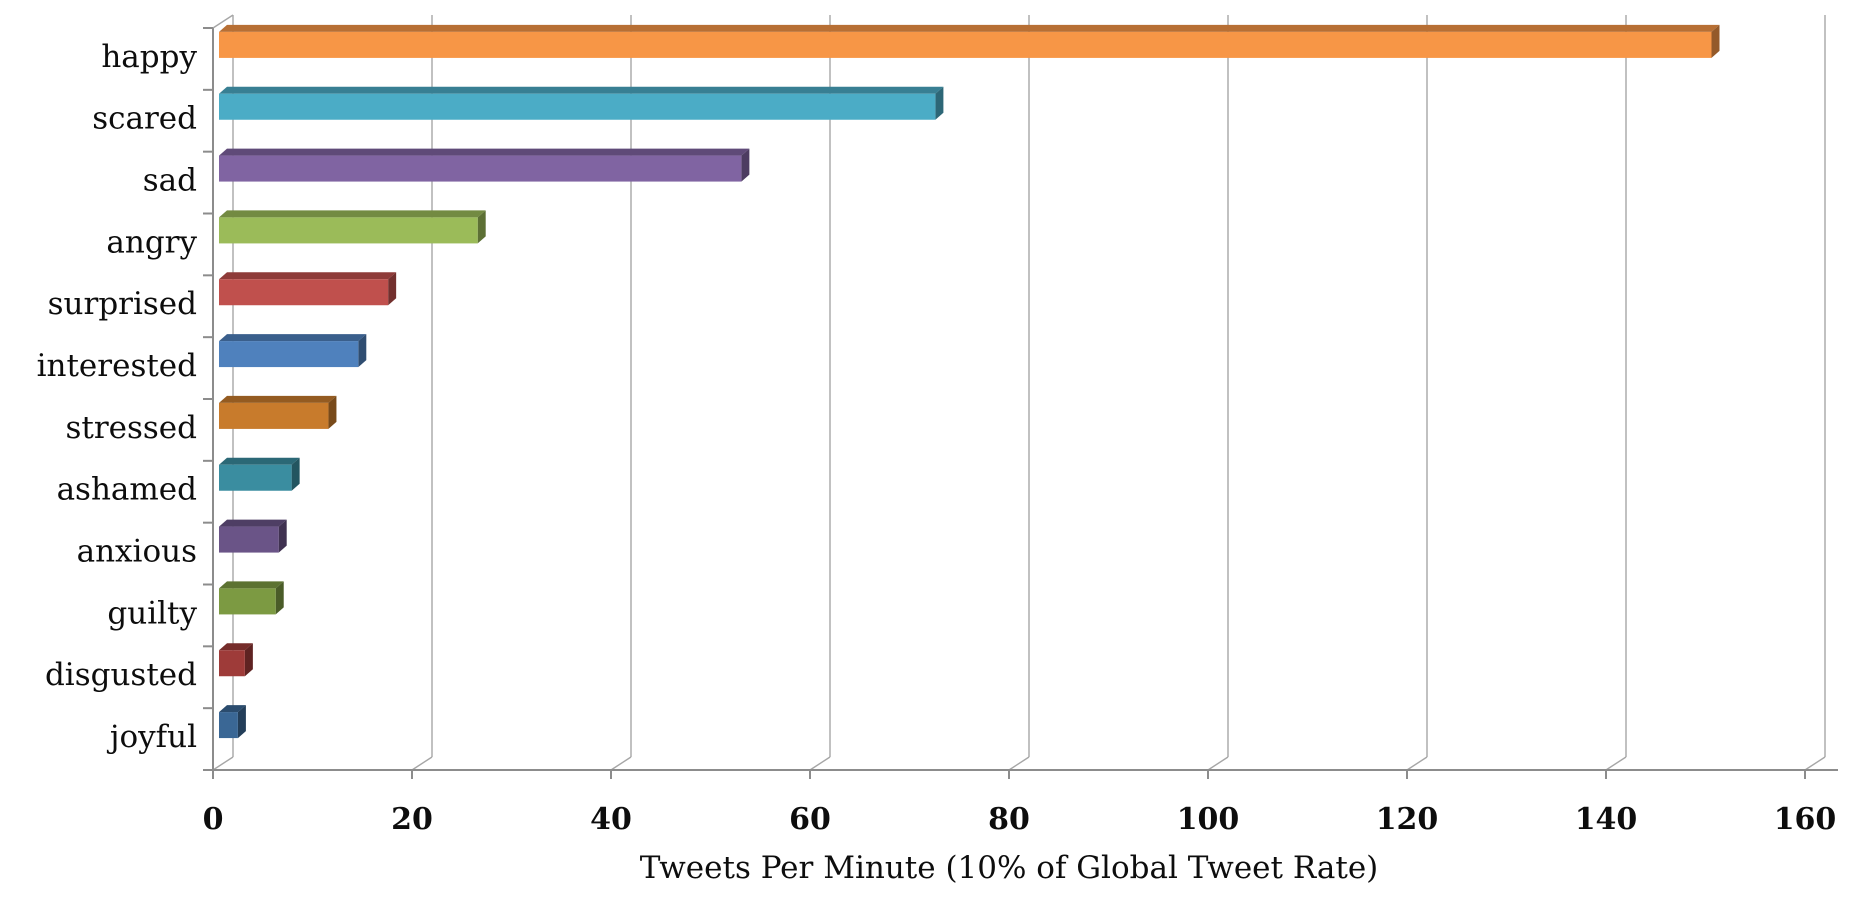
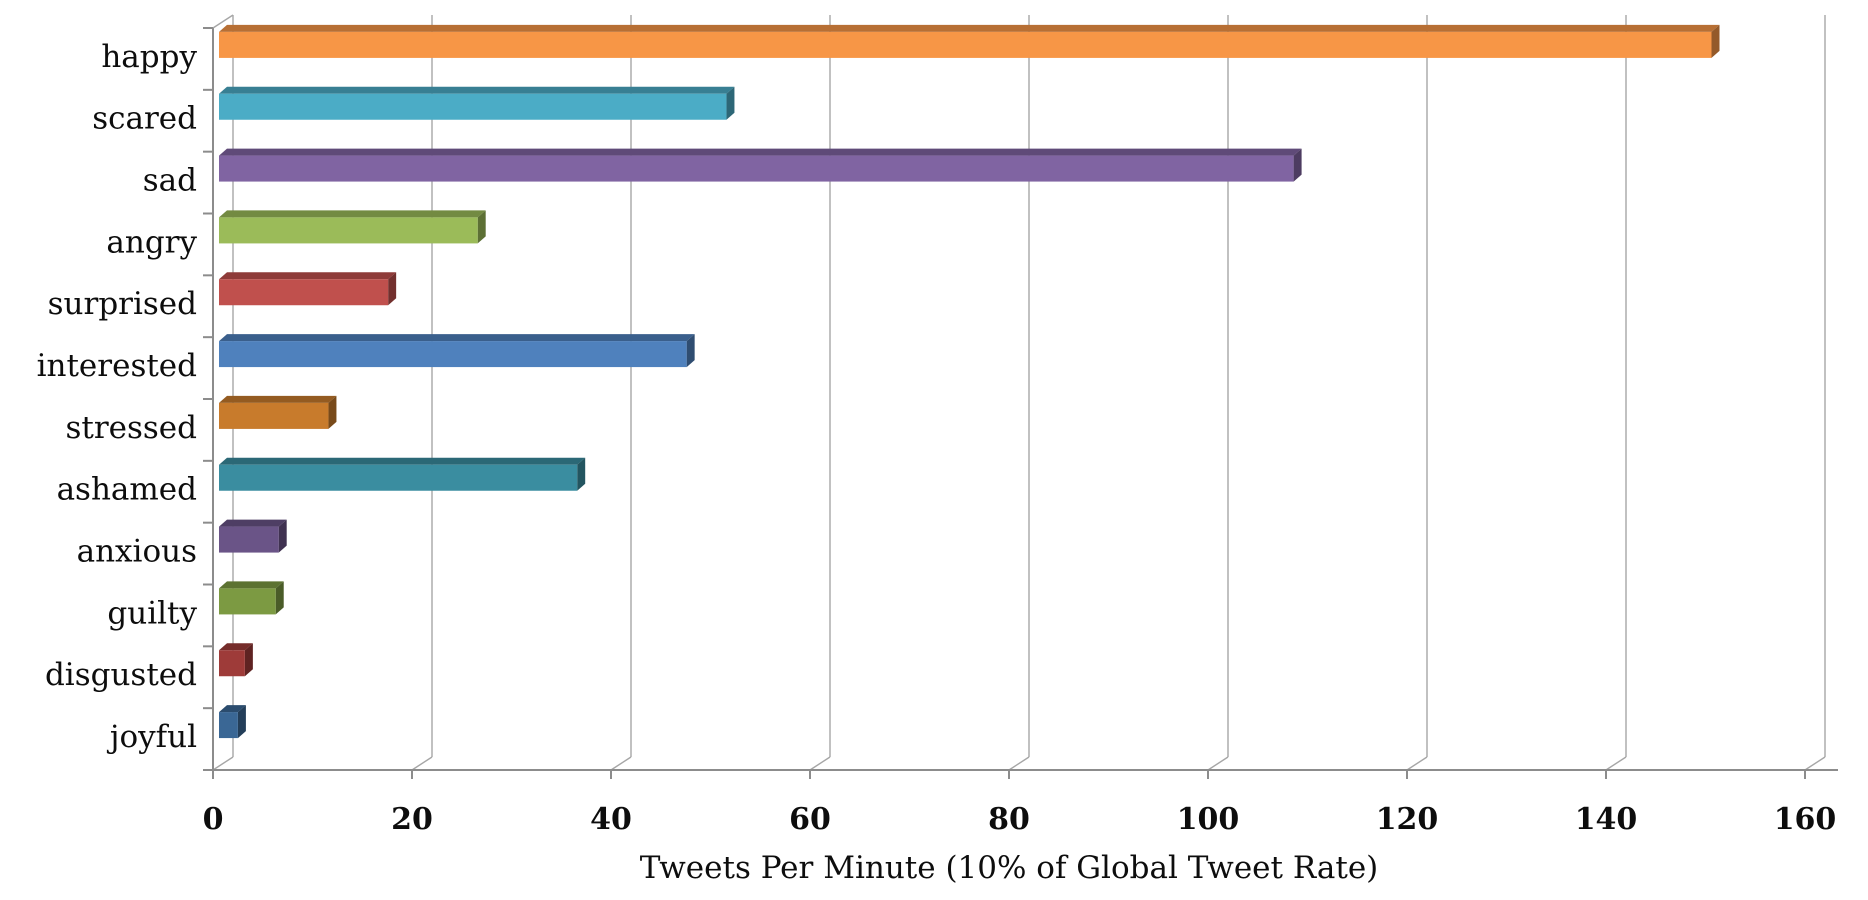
scared: 72 -> 51
sad: 52 -> 108
interested: 14 -> 47
ashamed: 7 -> 36
